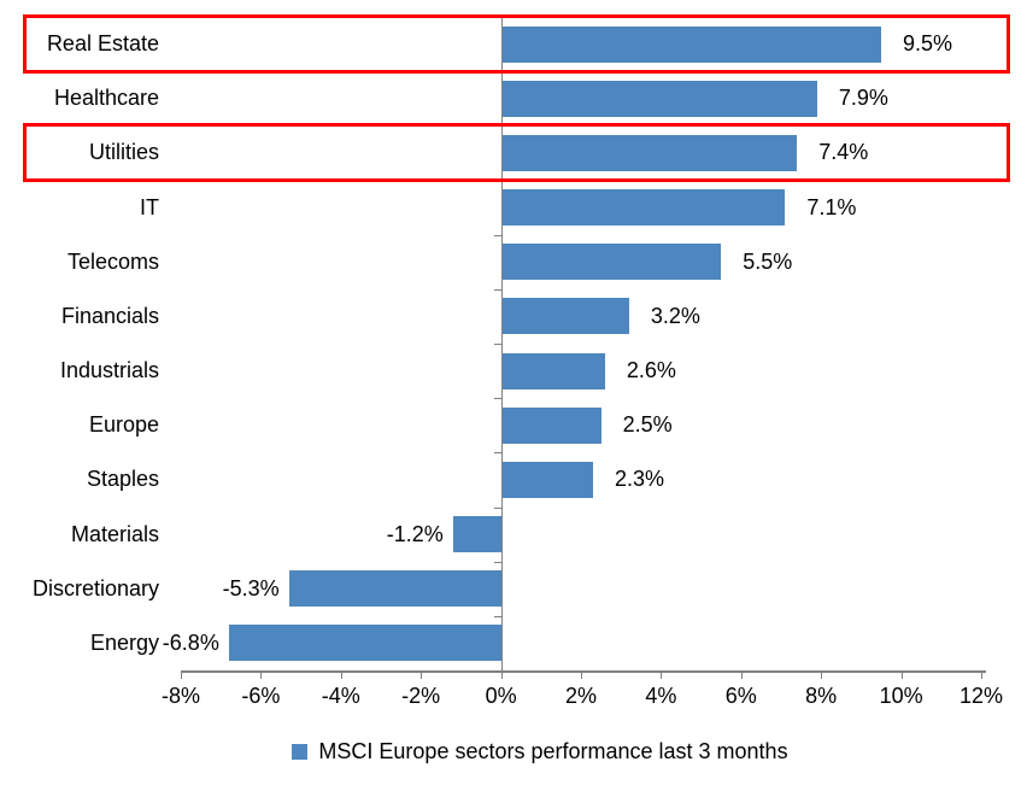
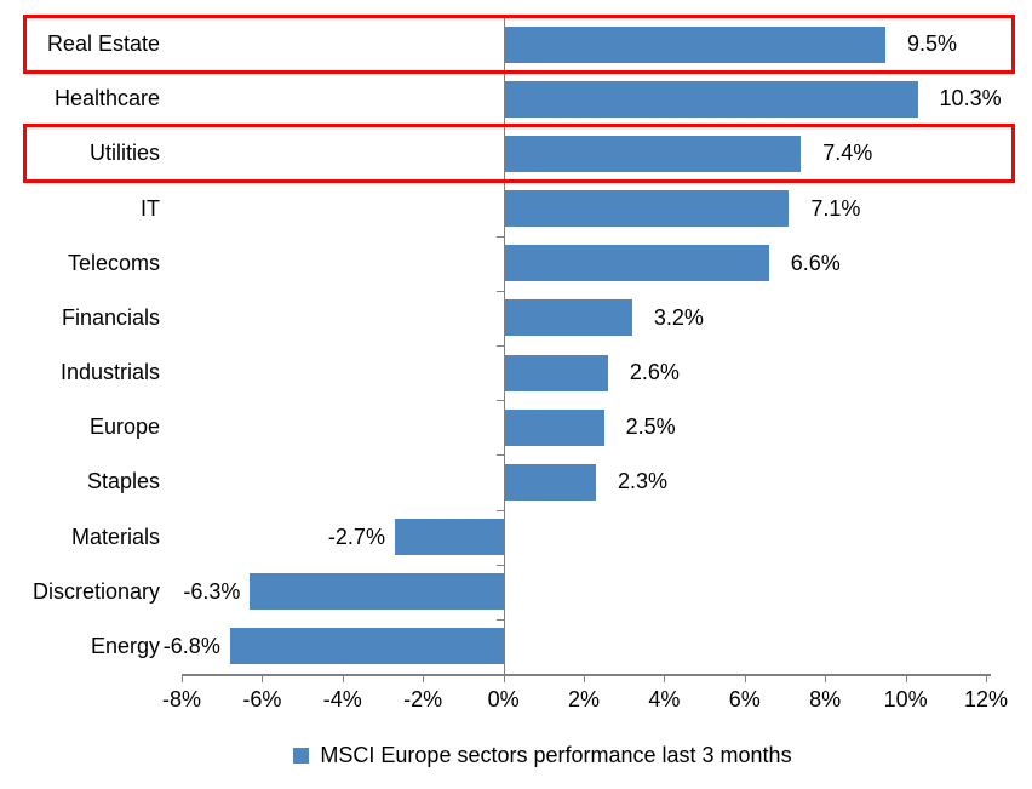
Healthcare: 7.9% -> 10.3%
Telecoms: 5.5% -> 6.6%
Materials: -1.2% -> -2.7%
Discretionary: -5.3% -> -6.3%
